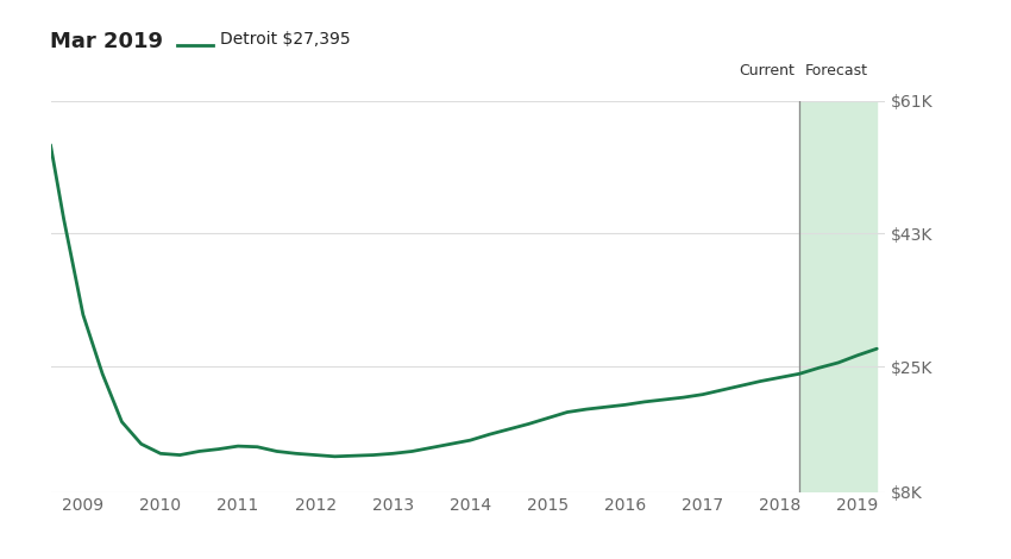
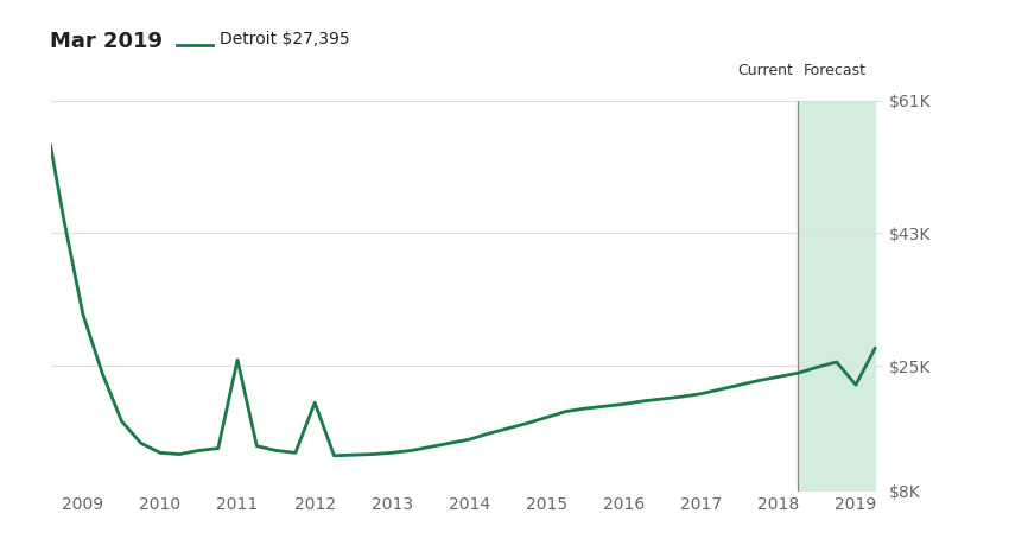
2011: $14.2K -> $25.8K
2012: $13.0K -> $20.0K
2019: $26.5K -> $22.4K
